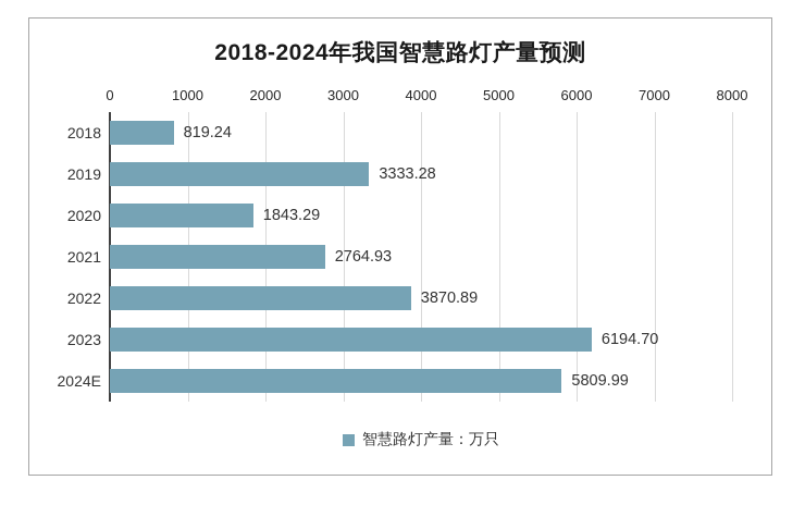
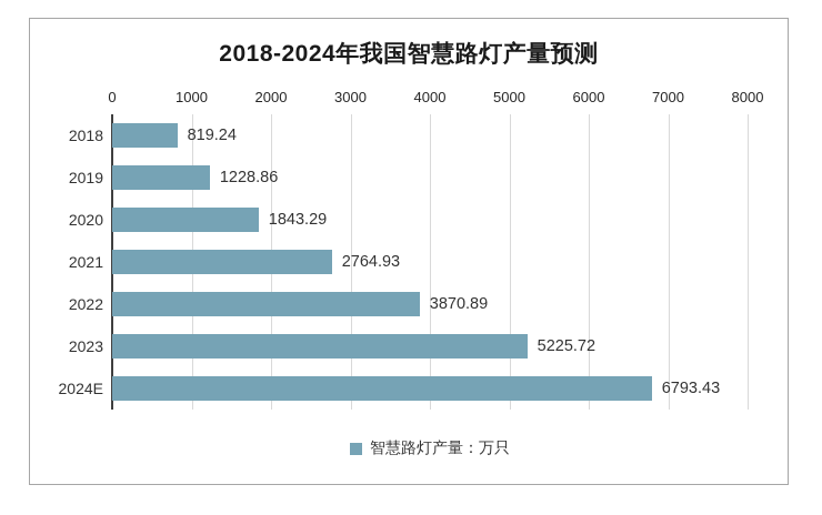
2019: 3333.28 -> 1228.86
2023: 6194.70 -> 5225.72
2024E: 5809.99 -> 6793.43
